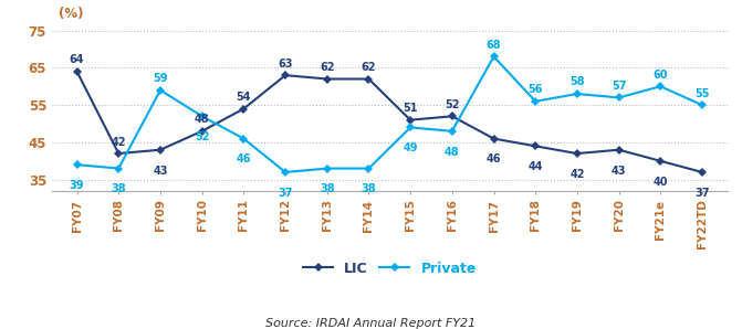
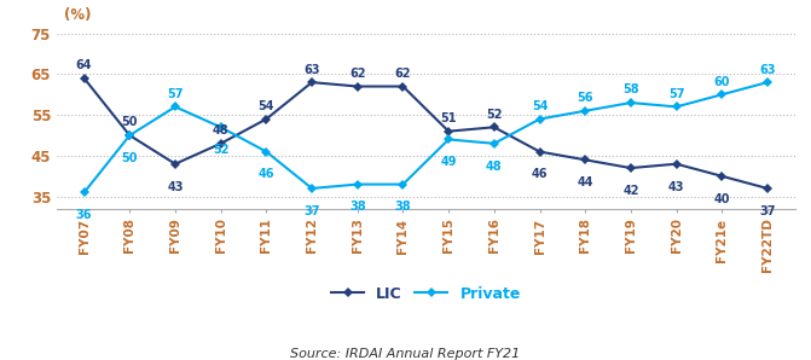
Private/FY07: 39 -> 36
LIC/FY08: 42 -> 50
Private/FY08: 38 -> 50
Private/FY09: 59 -> 57
Private/FY17: 68 -> 54
Private/FY22TD: 55 -> 63
